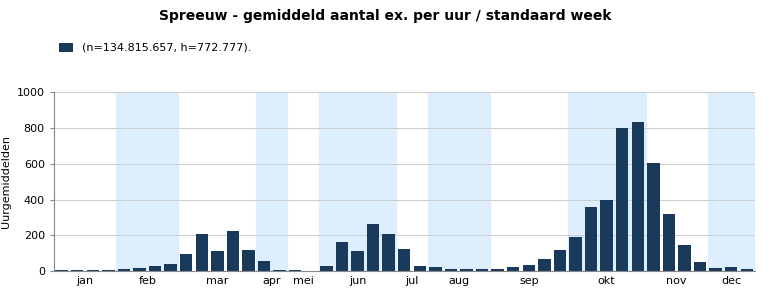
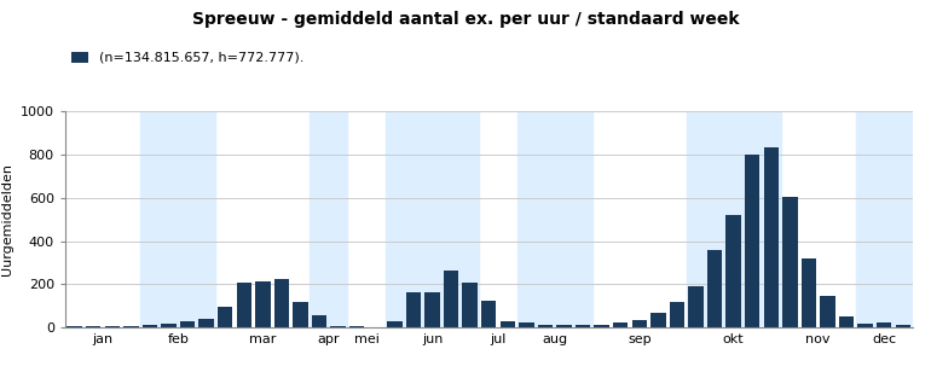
mar: 110 -> 220
jun: 110 -> 160
okt: 400 -> 520
